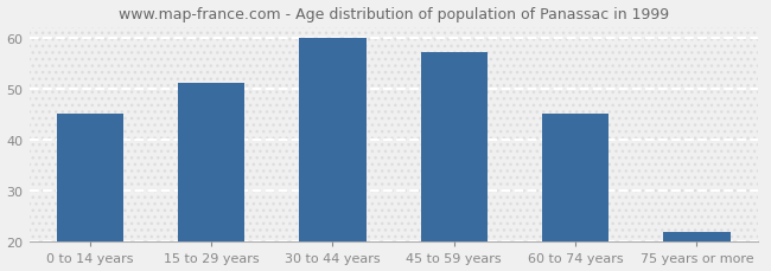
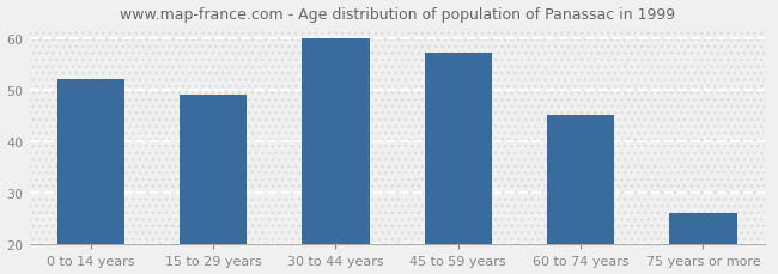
0 to 14 years: 45 -> 52
15 to 29 years: 51 -> 49
75 years or more: 22 -> 26
